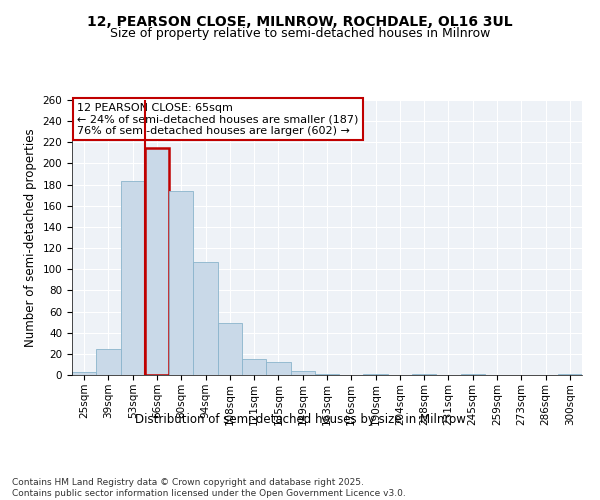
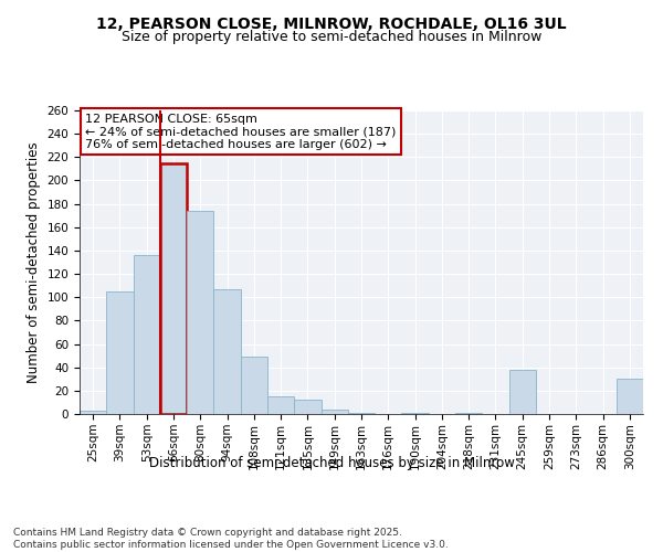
39sqm: 25 -> 105
53sqm: 183 -> 136
245sqm: 1 -> 38
300sqm: 1 -> 30
